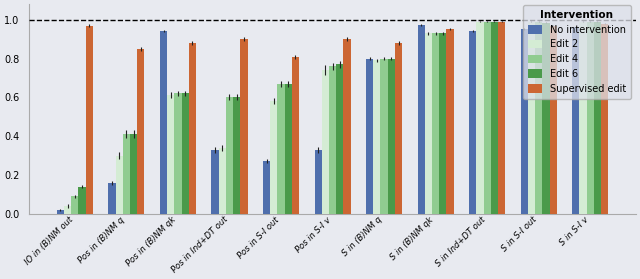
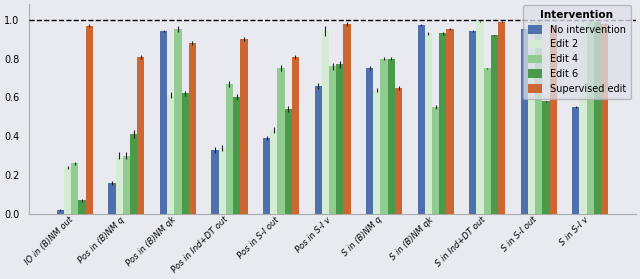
Edit 2/IO in (B)NM out: 0.04 -> 0.24
Edit 4/IO in (B)NM out: 0.09 -> 0.26
Edit 6/IO in (B)NM out: 0.14 -> 0.07
Edit 4/Pos in (B)NM q: 0.41 -> 0.30
Supervised edit/Pos in (B)NM q: 0.85 -> 0.81
Edit 4/Pos in (B)NM qk: 0.62 -> 0.95
Edit 4/Pos in Ind+DT out: 0.60 -> 0.67
No intervention/Pos in S-I out: 0.27 -> 0.39
Edit 2/Pos in S-I out: 0.58 -> 0.43
Edit 4/Pos in S-I out: 0.67 -> 0.75
Edit 6/Pos in S-I out: 0.67 -> 0.54
No intervention/Pos in S-I v: 0.33 -> 0.66
Edit 2/Pos in S-I v: 0.74 -> 0.94
Supervised edit/Pos in S-I v: 0.90 -> 0.98
No intervention/S in (B)NM q: 0.80 -> 0.75
Edit 2/S in (B)NM q: 0.79 -> 0.64
Supervised edit/S in (B)NM q: 0.88 -> 0.65
Edit 4/S in (B)NM qk: 0.93 -> 0.55
Edit 4/S in Ind+DT out: 0.99 -> 0.75
Edit 6/S in Ind+DT out: 0.99 -> 0.92
Edit 6/S in S-I out: 0.98 -> 0.58
No intervention/S in S-I v: 0.96 -> 0.55
